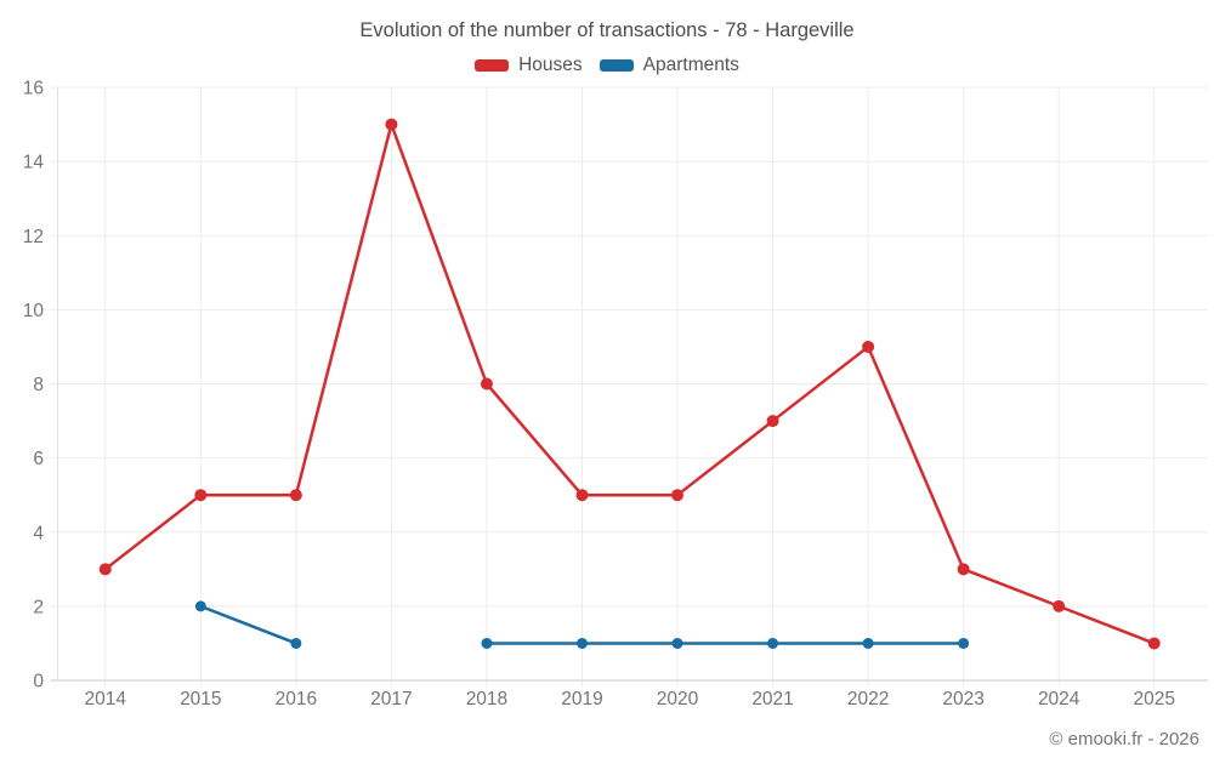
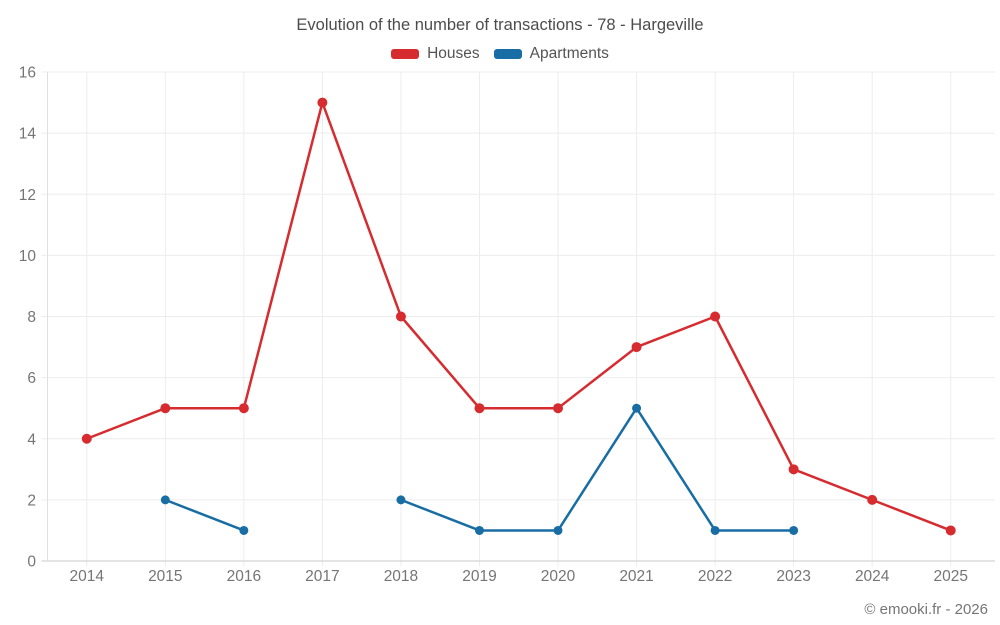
Houses/2014: 3 -> 4
Apartments/2018: 1 -> 2
Apartments/2021: 1 -> 5
Houses/2022: 9 -> 8
